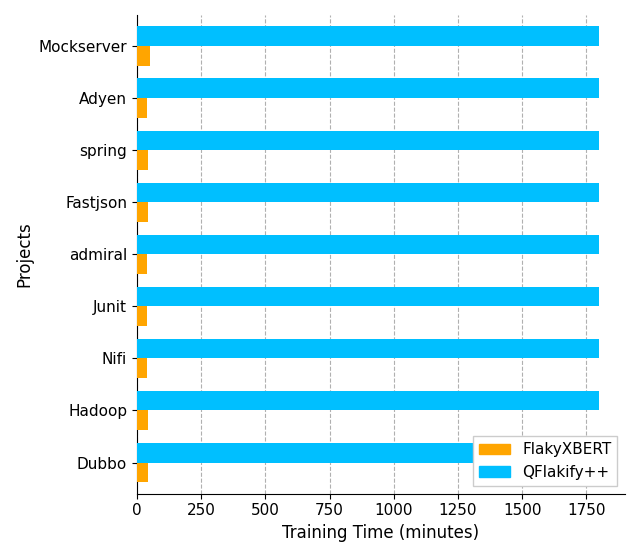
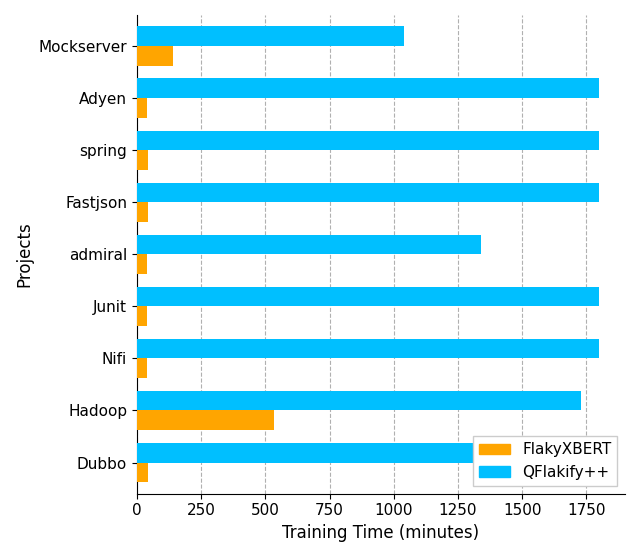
QFlakify++/Mockserver: 1800 -> 1040
FlakyXBERT/Mockserver: 50 -> 140
QFlakify++/admiral: 1800 -> 1340
QFlakify++/Hadoop: 1800 -> 1730
FlakyXBERT/Hadoop: 45 -> 535
